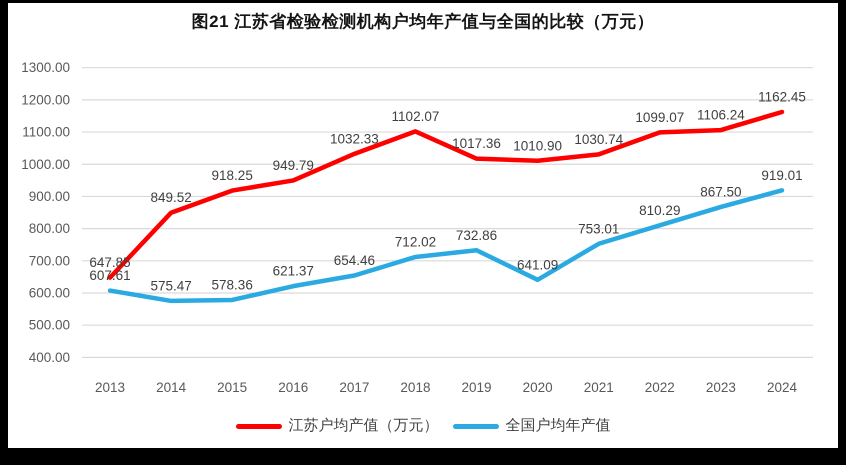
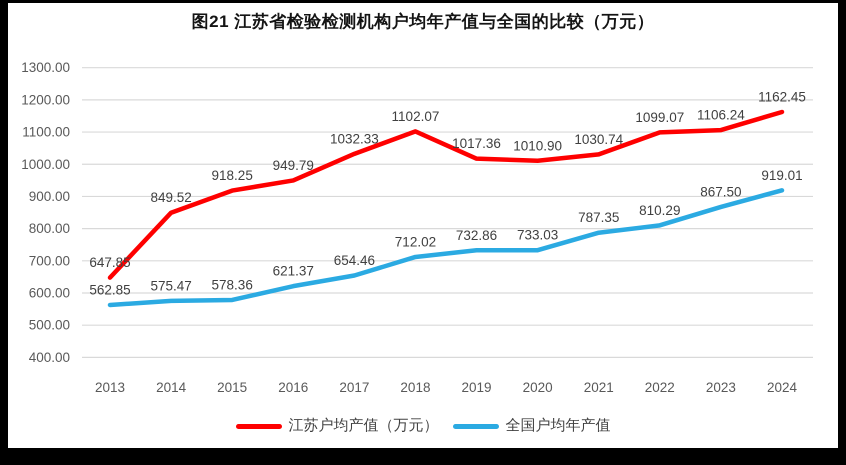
全国户均年产值/2013: 607.61 -> 562.85
全国户均年产值/2020: 641.09 -> 733.03
全国户均年产值/2021: 753.01 -> 787.35
